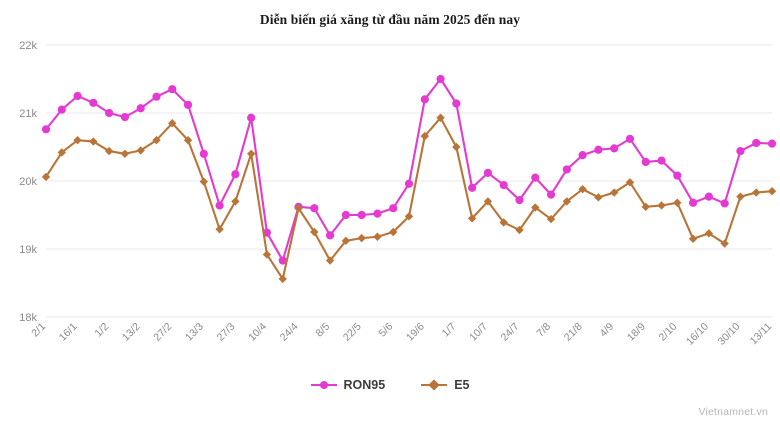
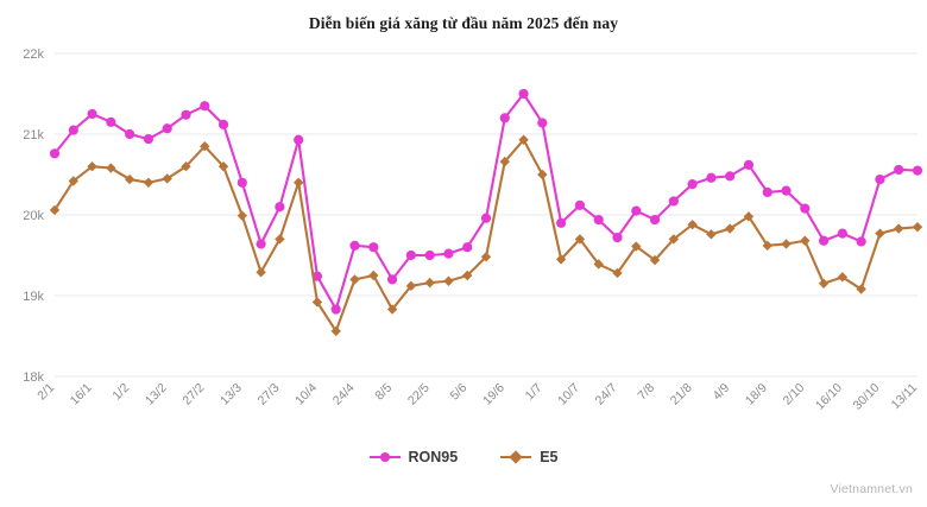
E5/24/4: 19.6k -> 19.2k
RON95/7/8: 19.8k -> 19.9k
